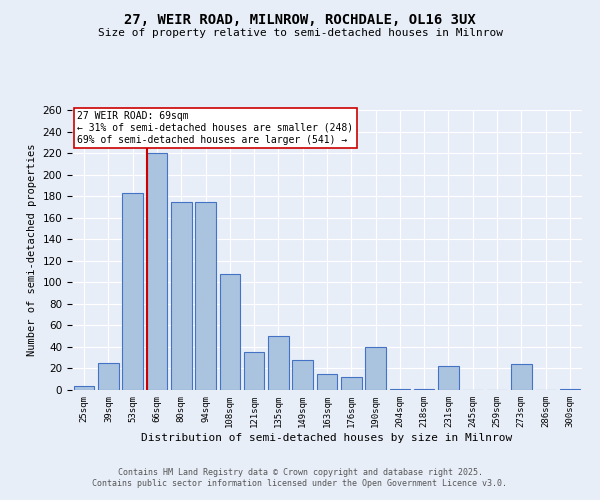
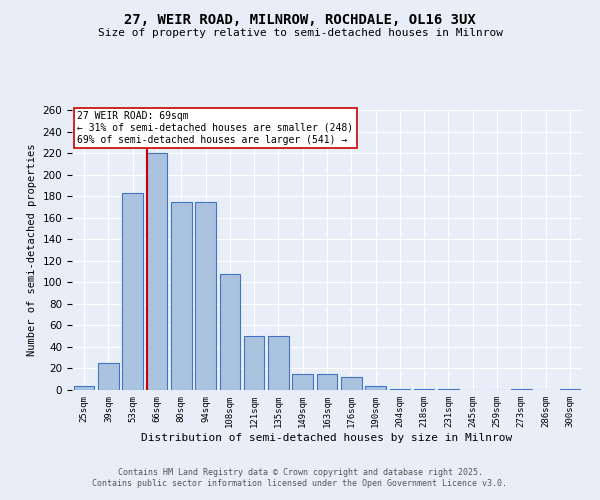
121sqm: 35 -> 50
149sqm: 28 -> 15
190sqm: 40 -> 4
231sqm: 22 -> 1
273sqm: 24 -> 1
